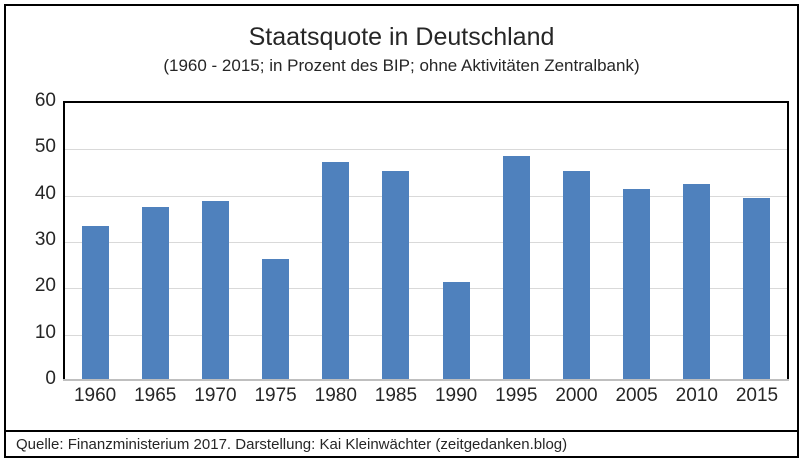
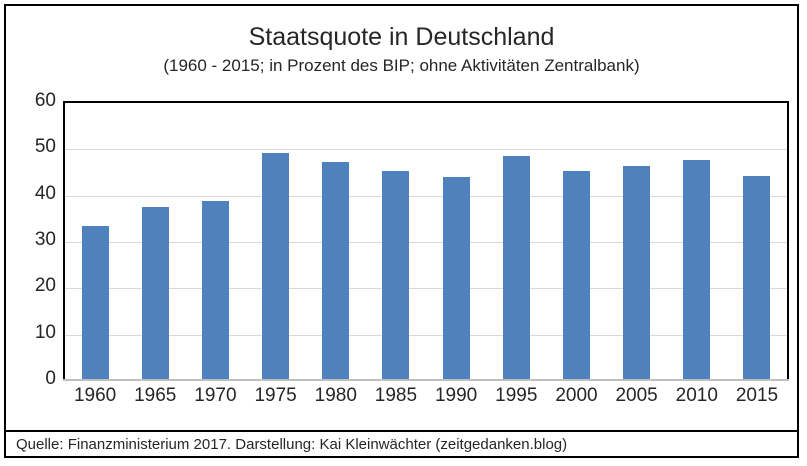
1975: 26 -> 49
1990: 21 -> 44
2005: 41 -> 46
2010: 42 -> 47
2015: 39 -> 44
